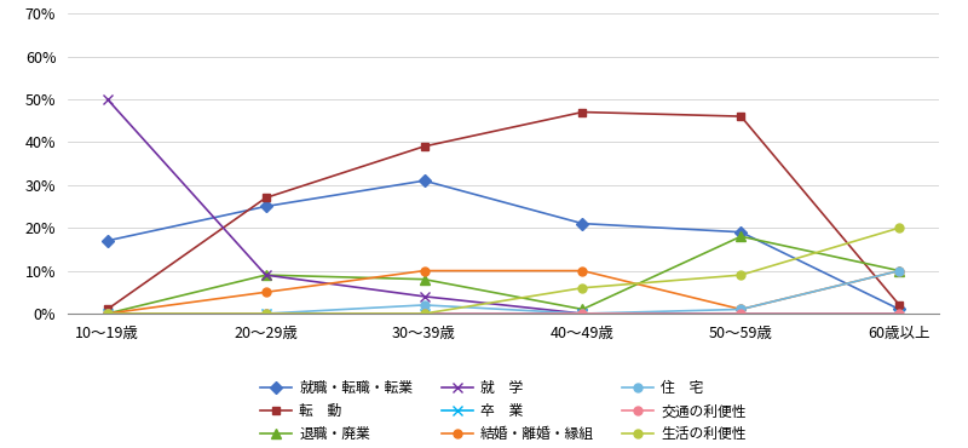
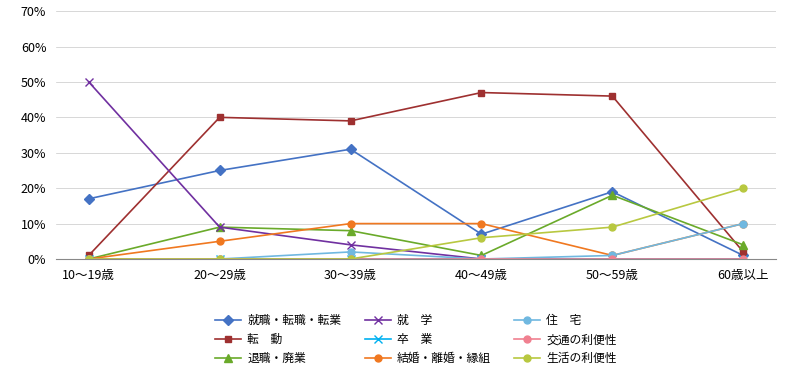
転 動/20～29歳: 27% -> 40%
就職・転職・転業/40～49歳: 21% -> 7%
退職・廃業/60歳以上: 10% -> 4%
